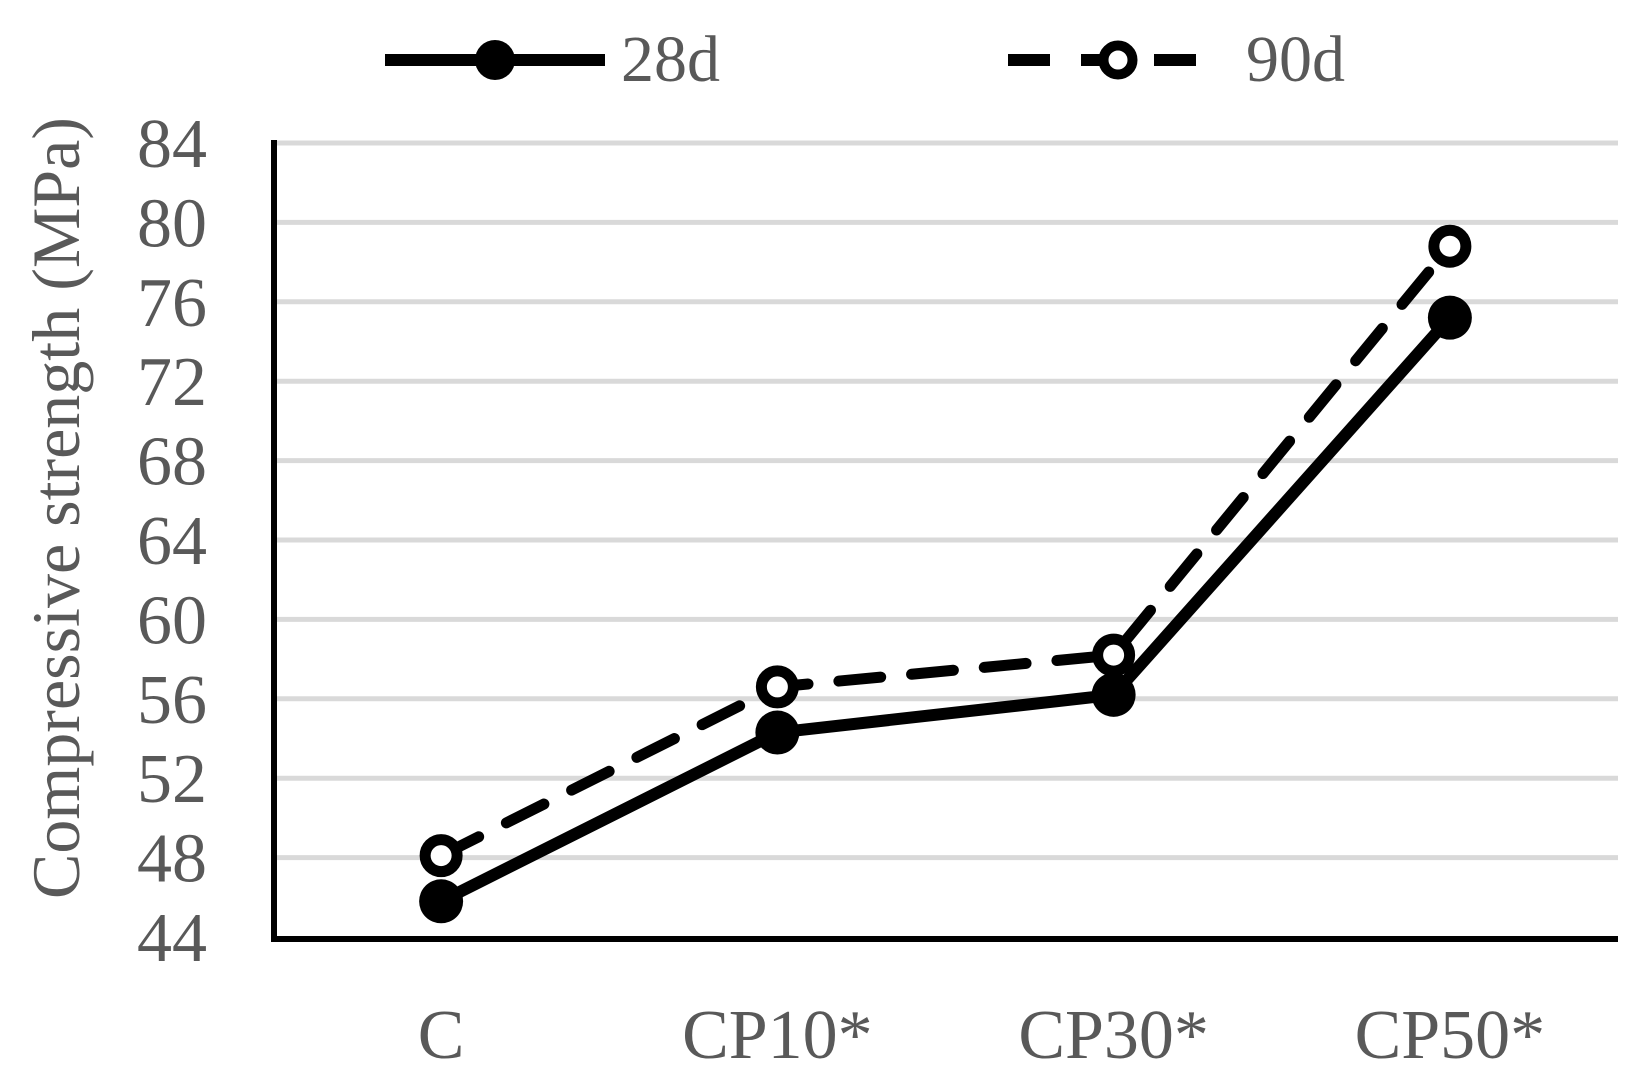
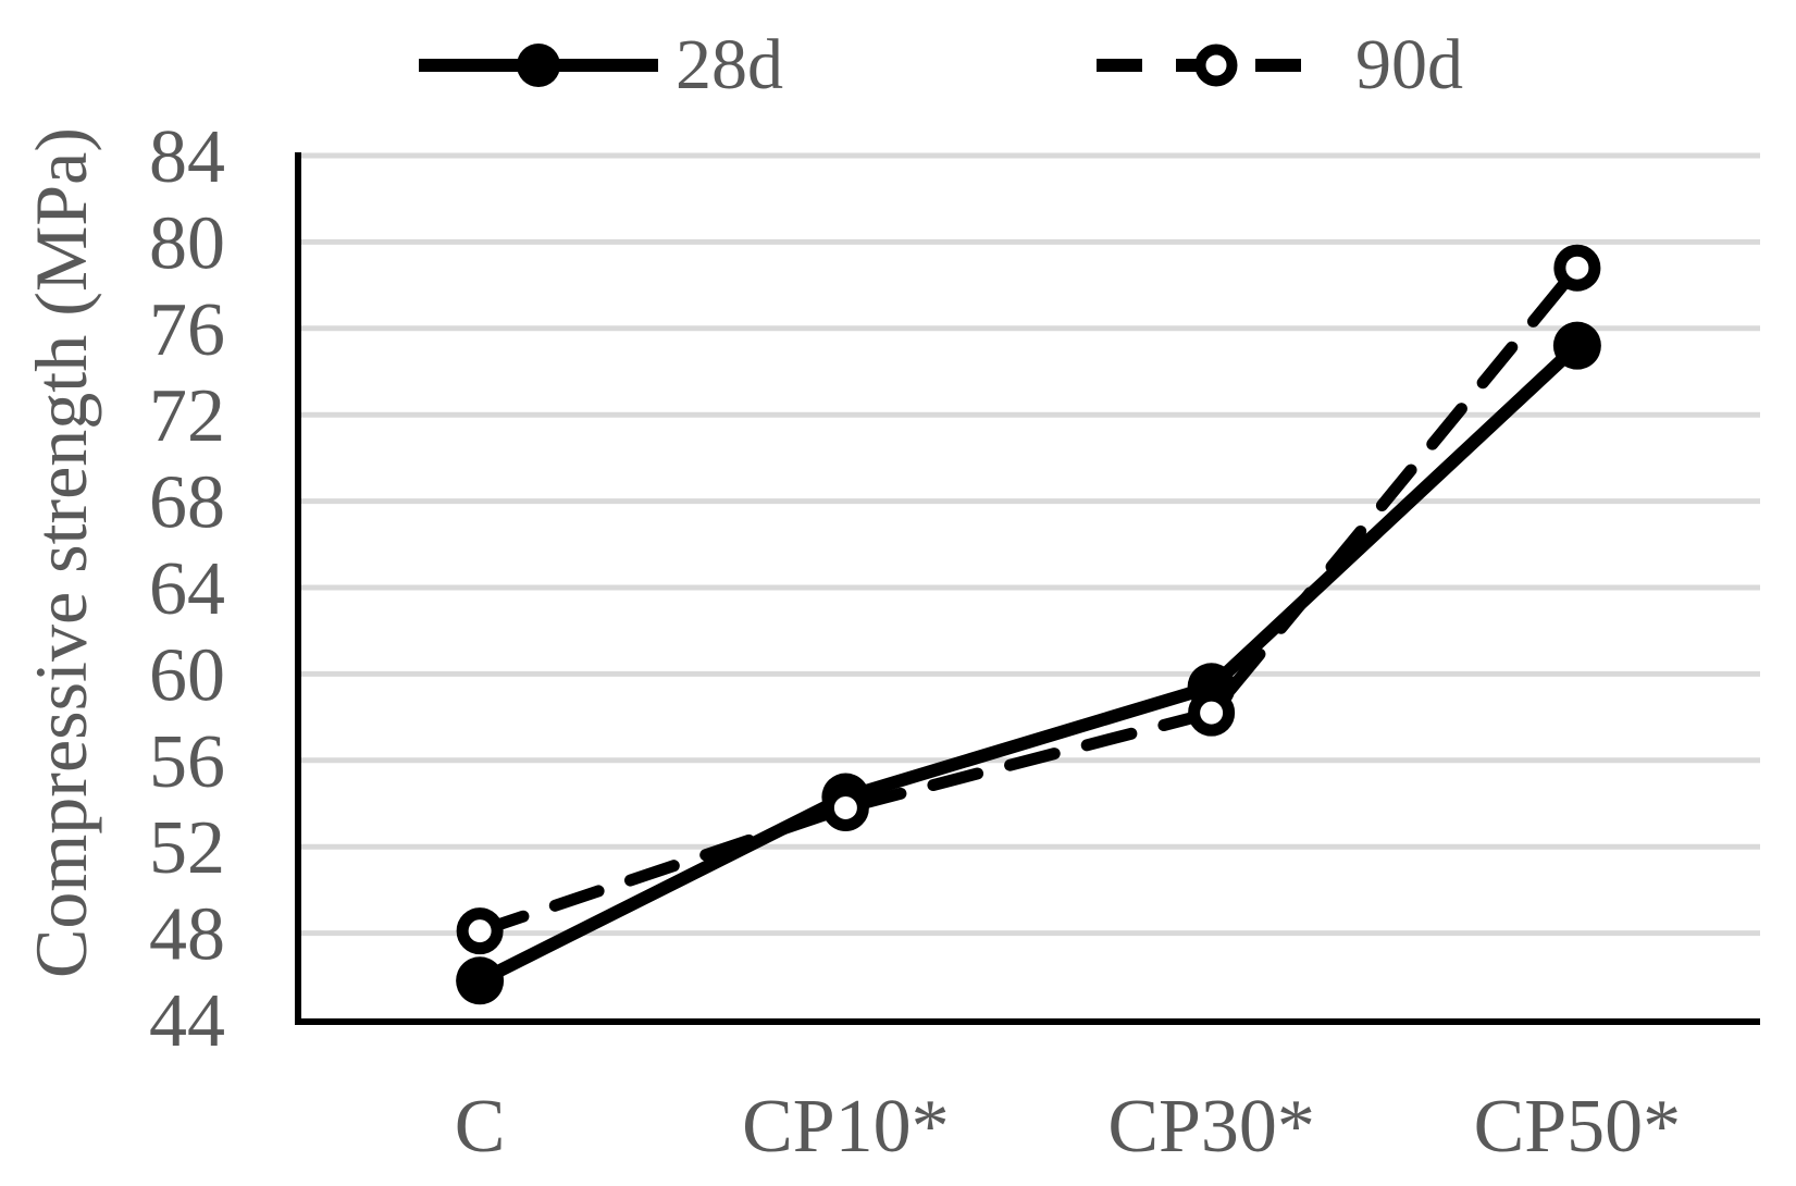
90d/CP10*: 56.6 -> 53.8
28d/CP30*: 56.2 -> 59.4
